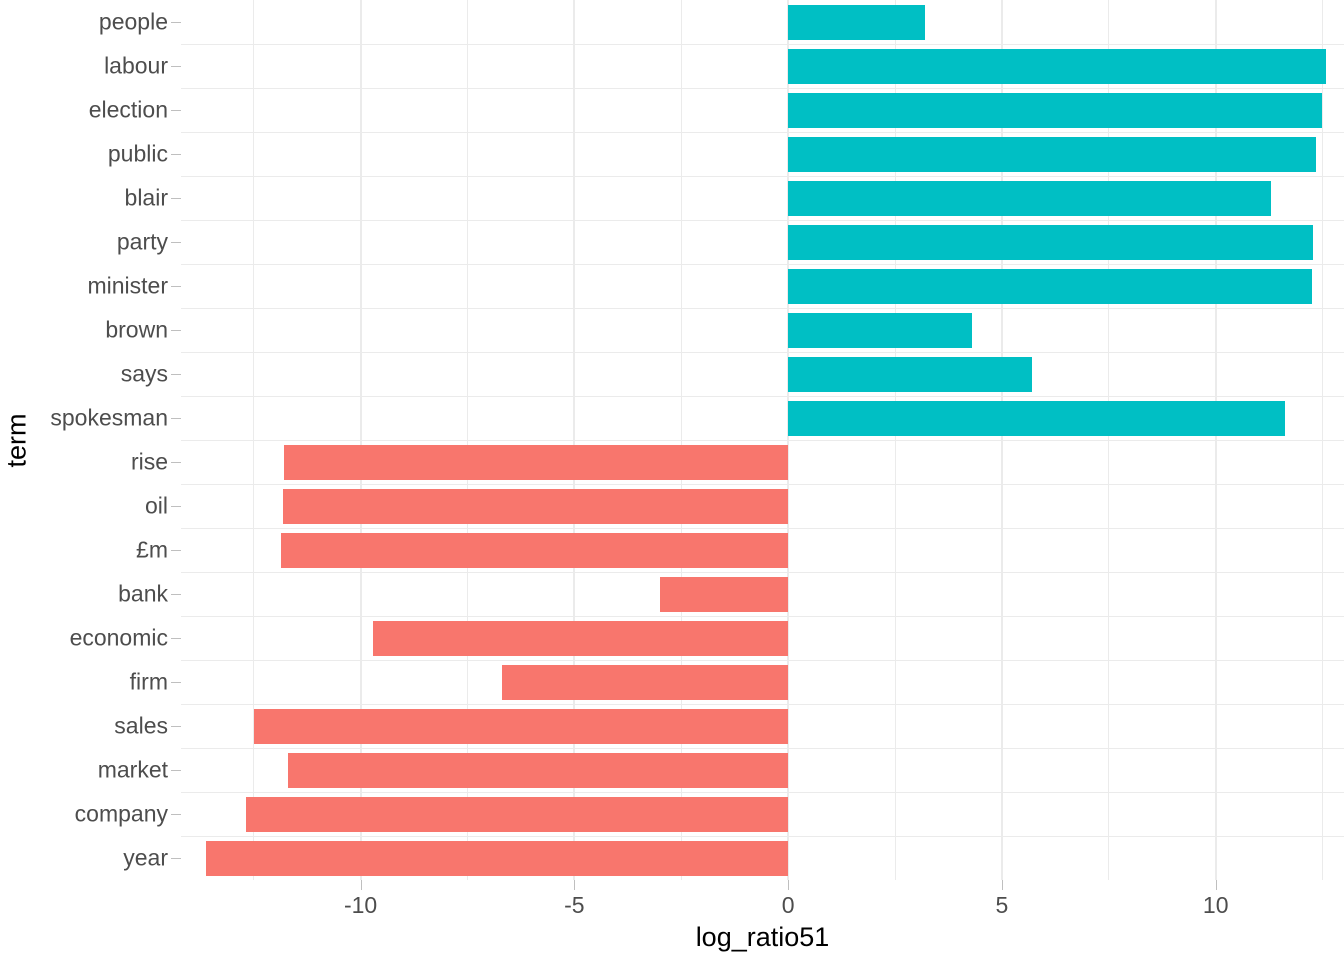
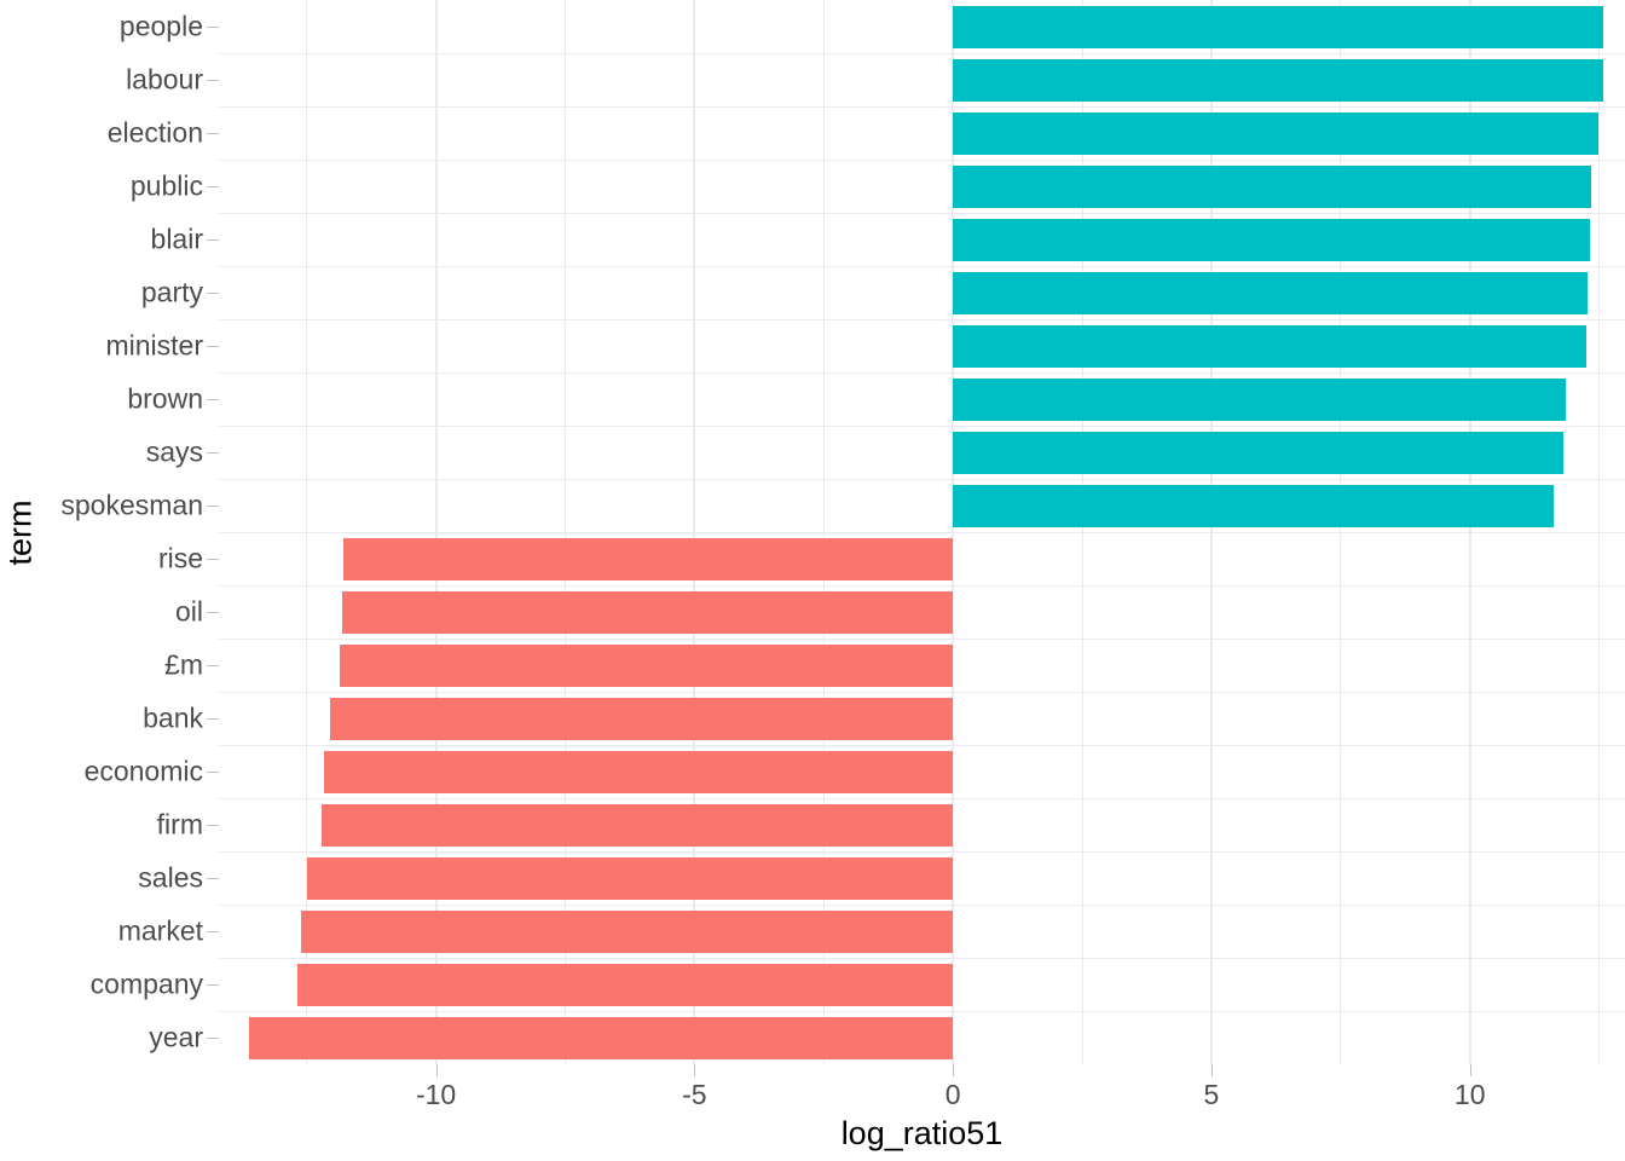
people: 3.2 -> 12.6
blair: 11.3 -> 12.3
brown: 4.3 -> 11.8
says: 5.7 -> 11.8
bank: -3.0 -> -12.1
economic: -9.7 -> -12.2
firm: -6.7 -> -12.2
market: -11.7 -> -12.6
